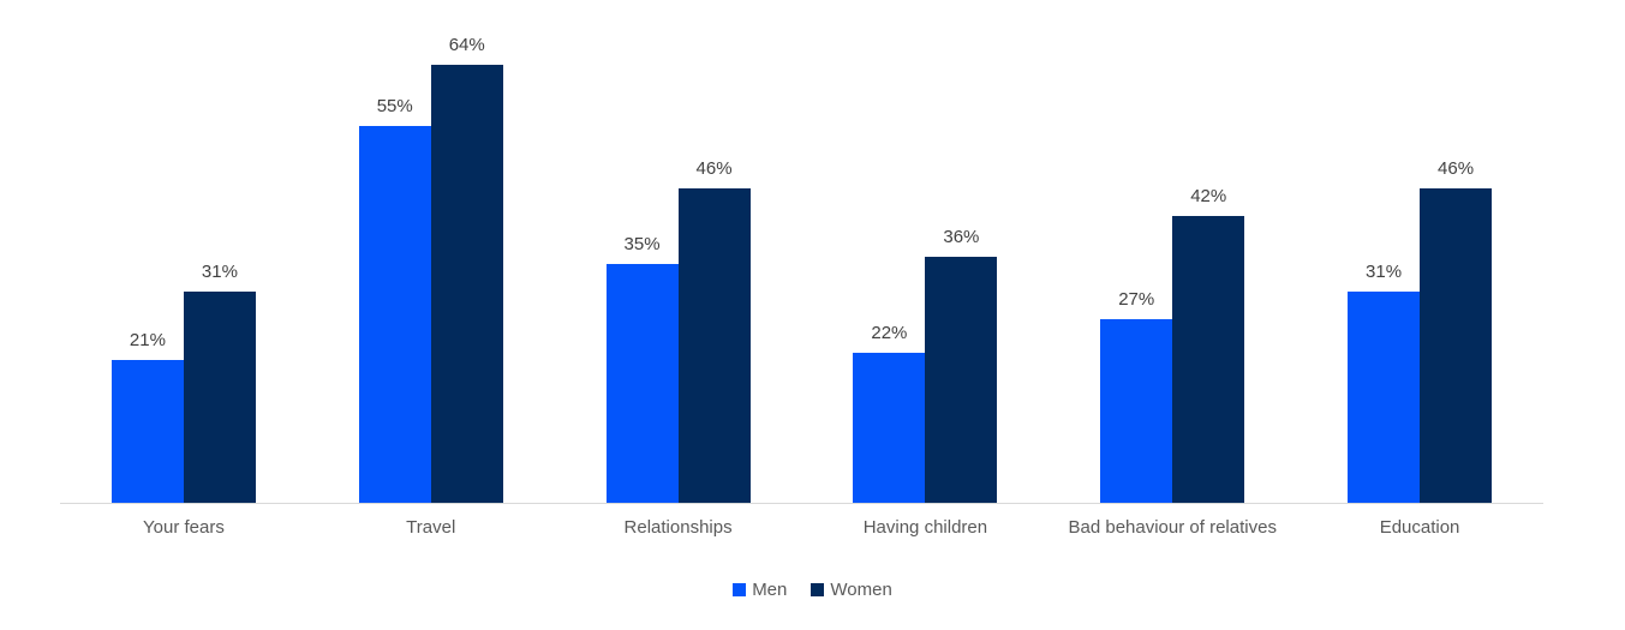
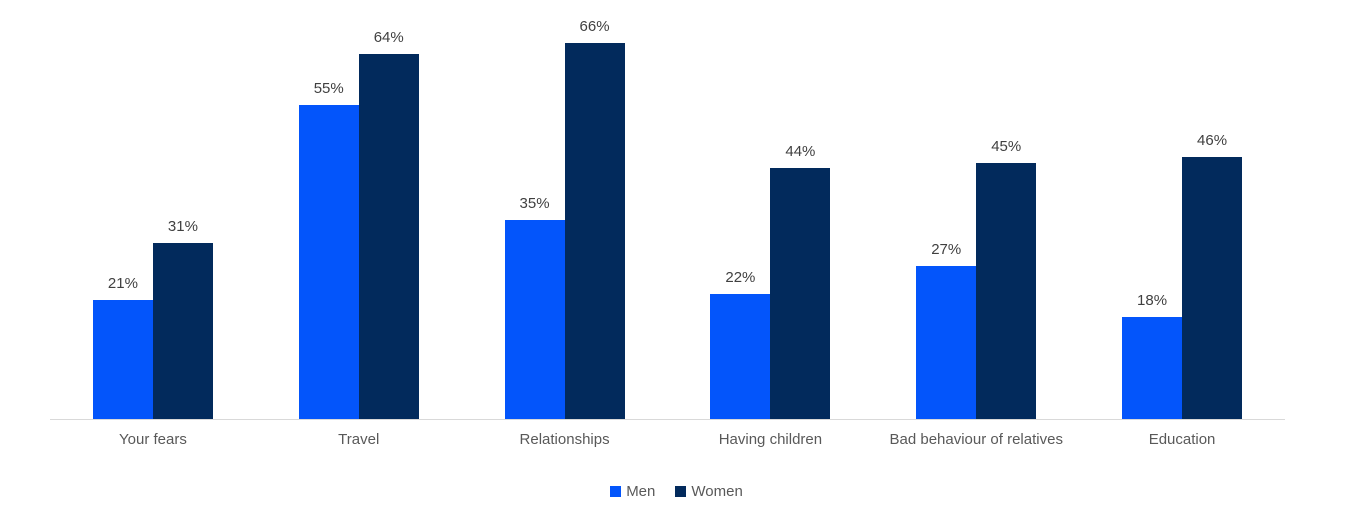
Women/Relationships: 46% -> 66%
Women/Having children: 36% -> 44%
Women/Bad behaviour of relatives: 42% -> 45%
Men/Education: 31% -> 18%
